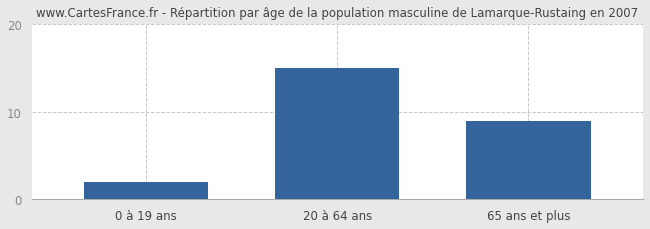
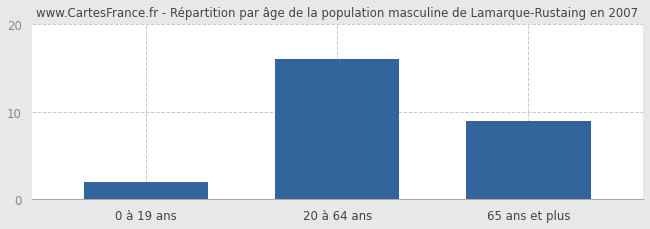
20 à 64 ans: 15 -> 16
